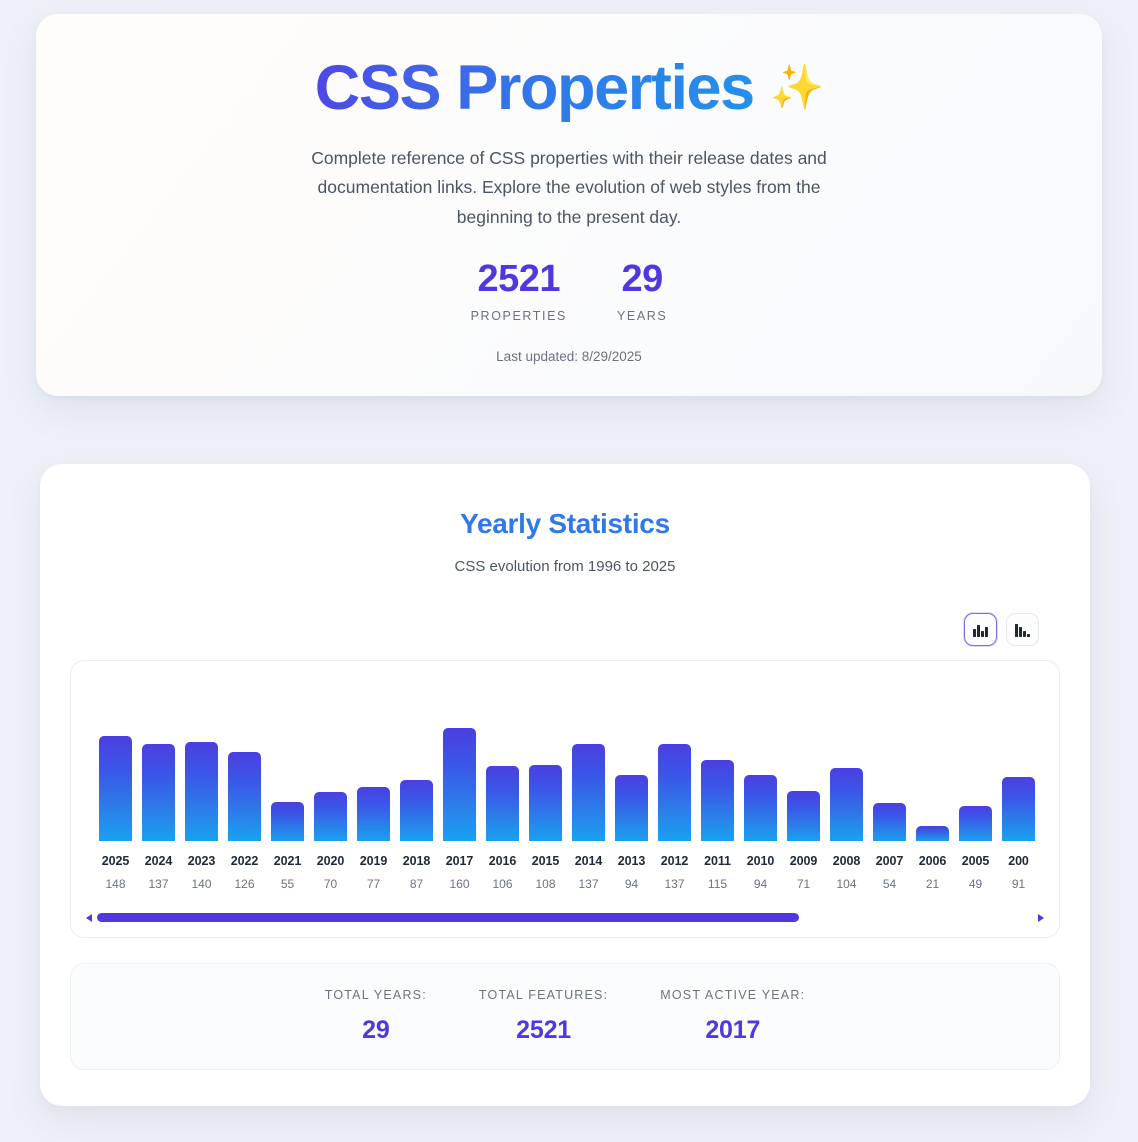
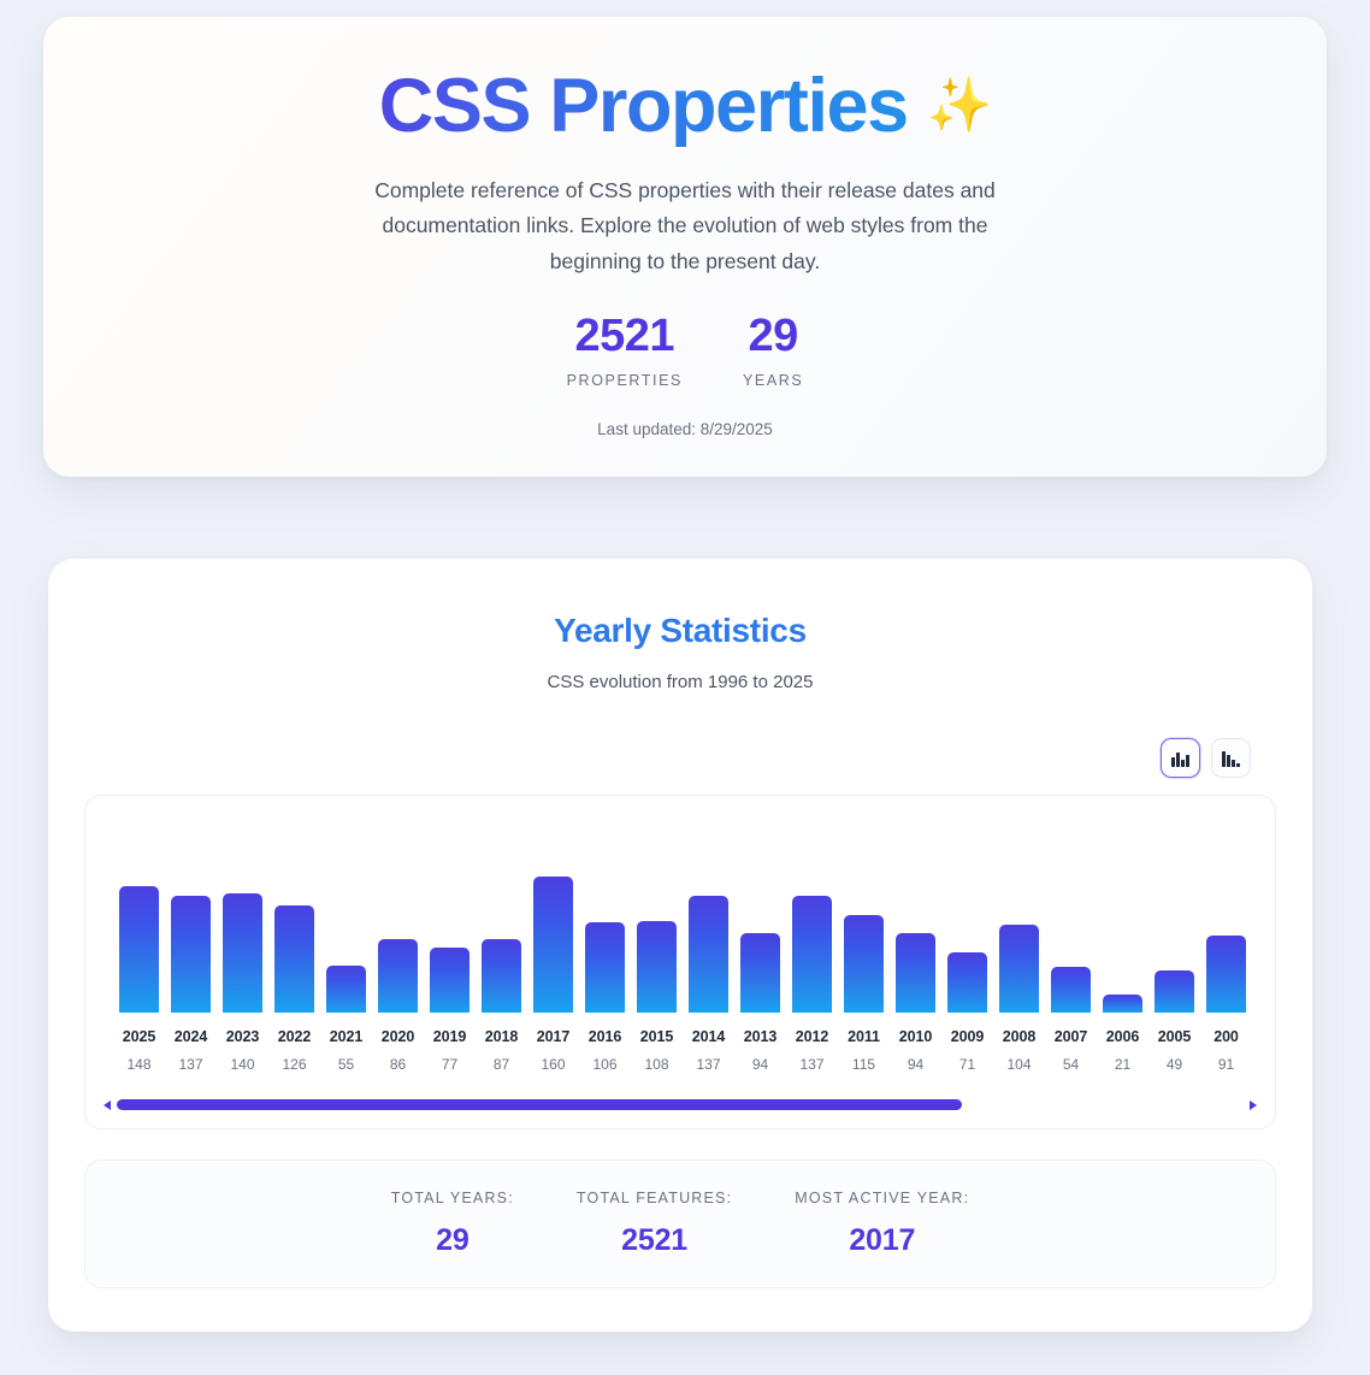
2020: 70 -> 86
